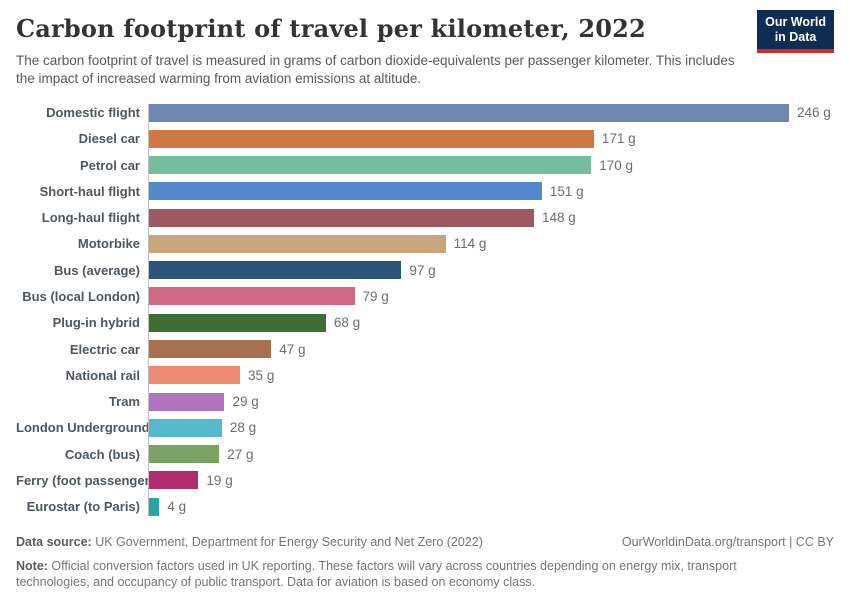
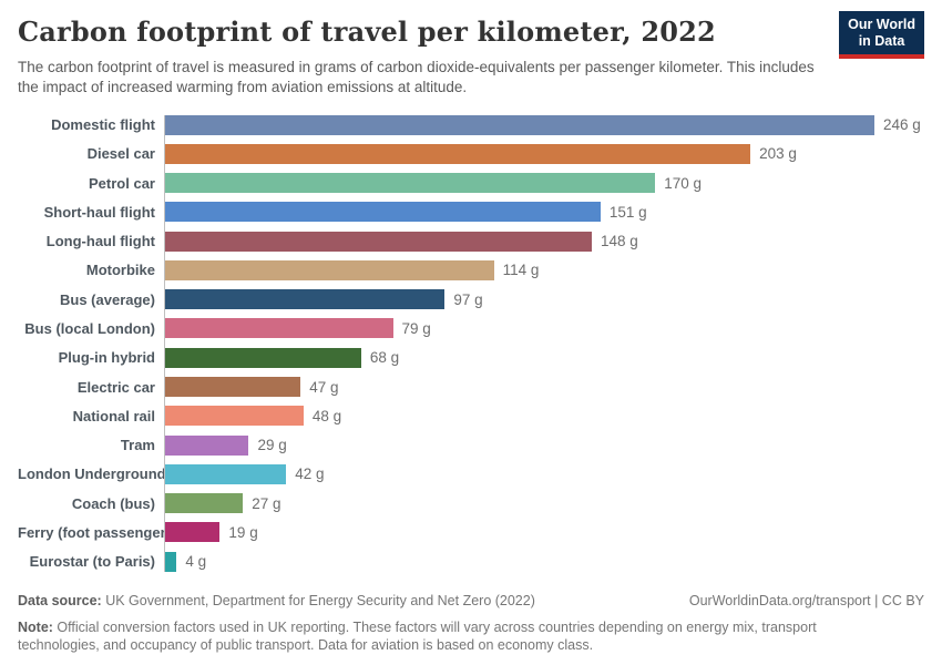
Diesel car: 171 -> 203
National rail: 35 -> 48
London Underground: 28 -> 42
